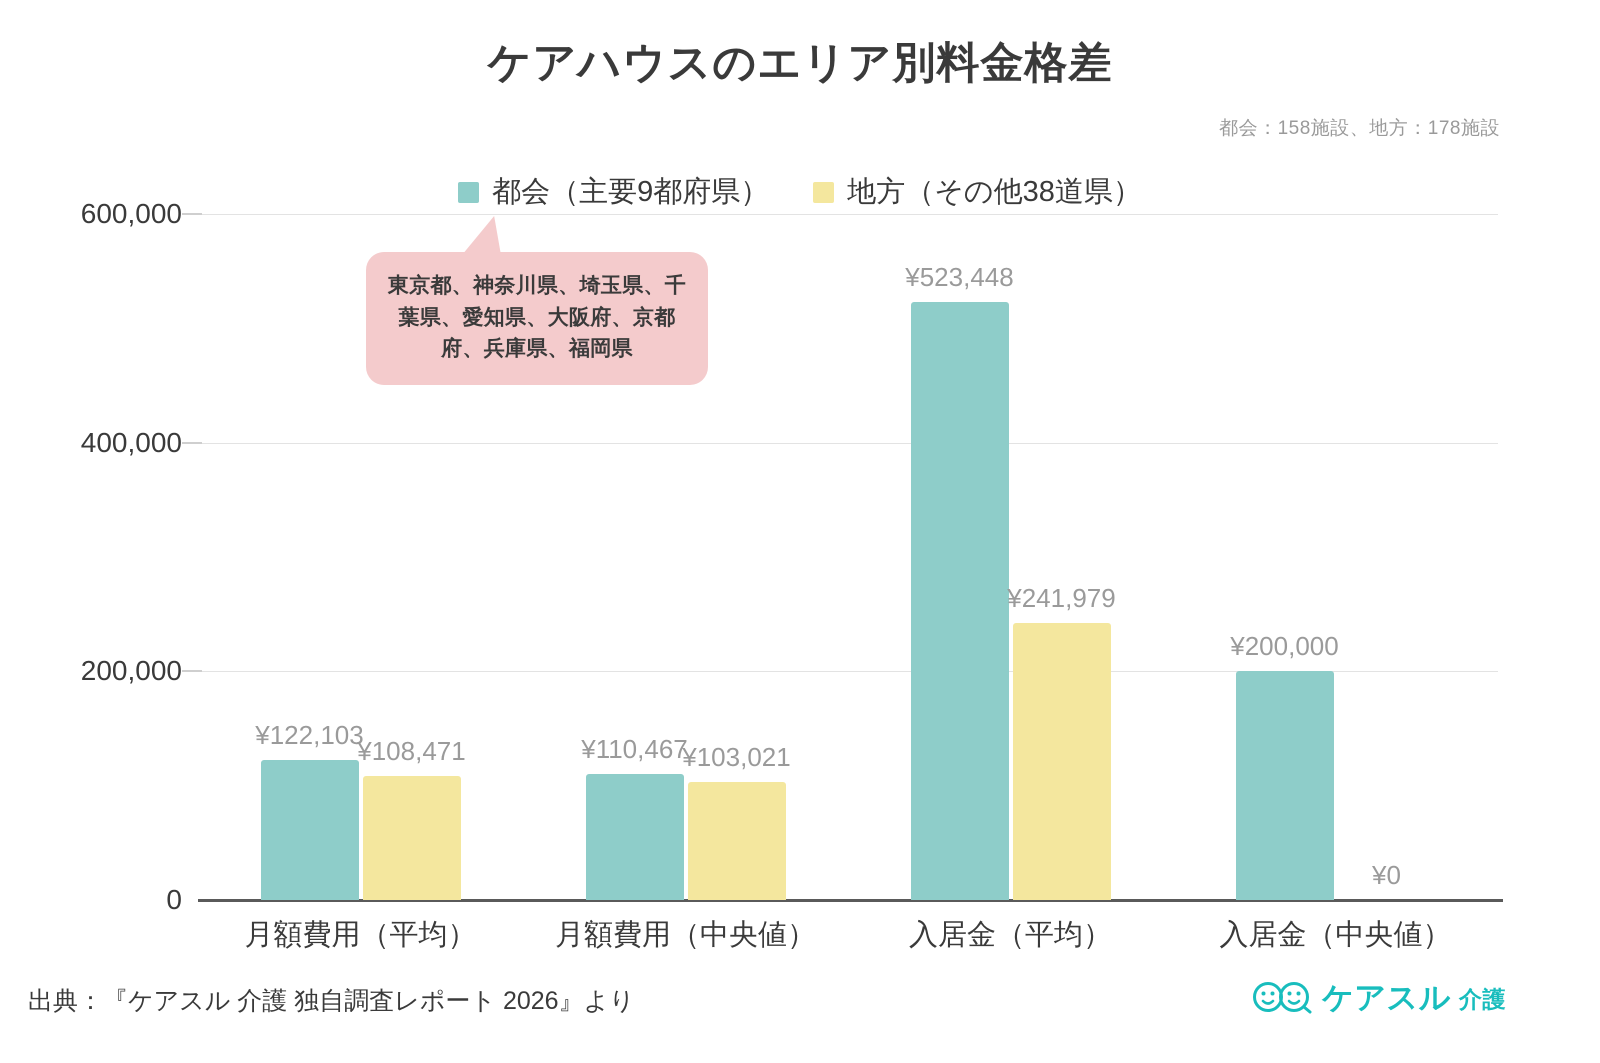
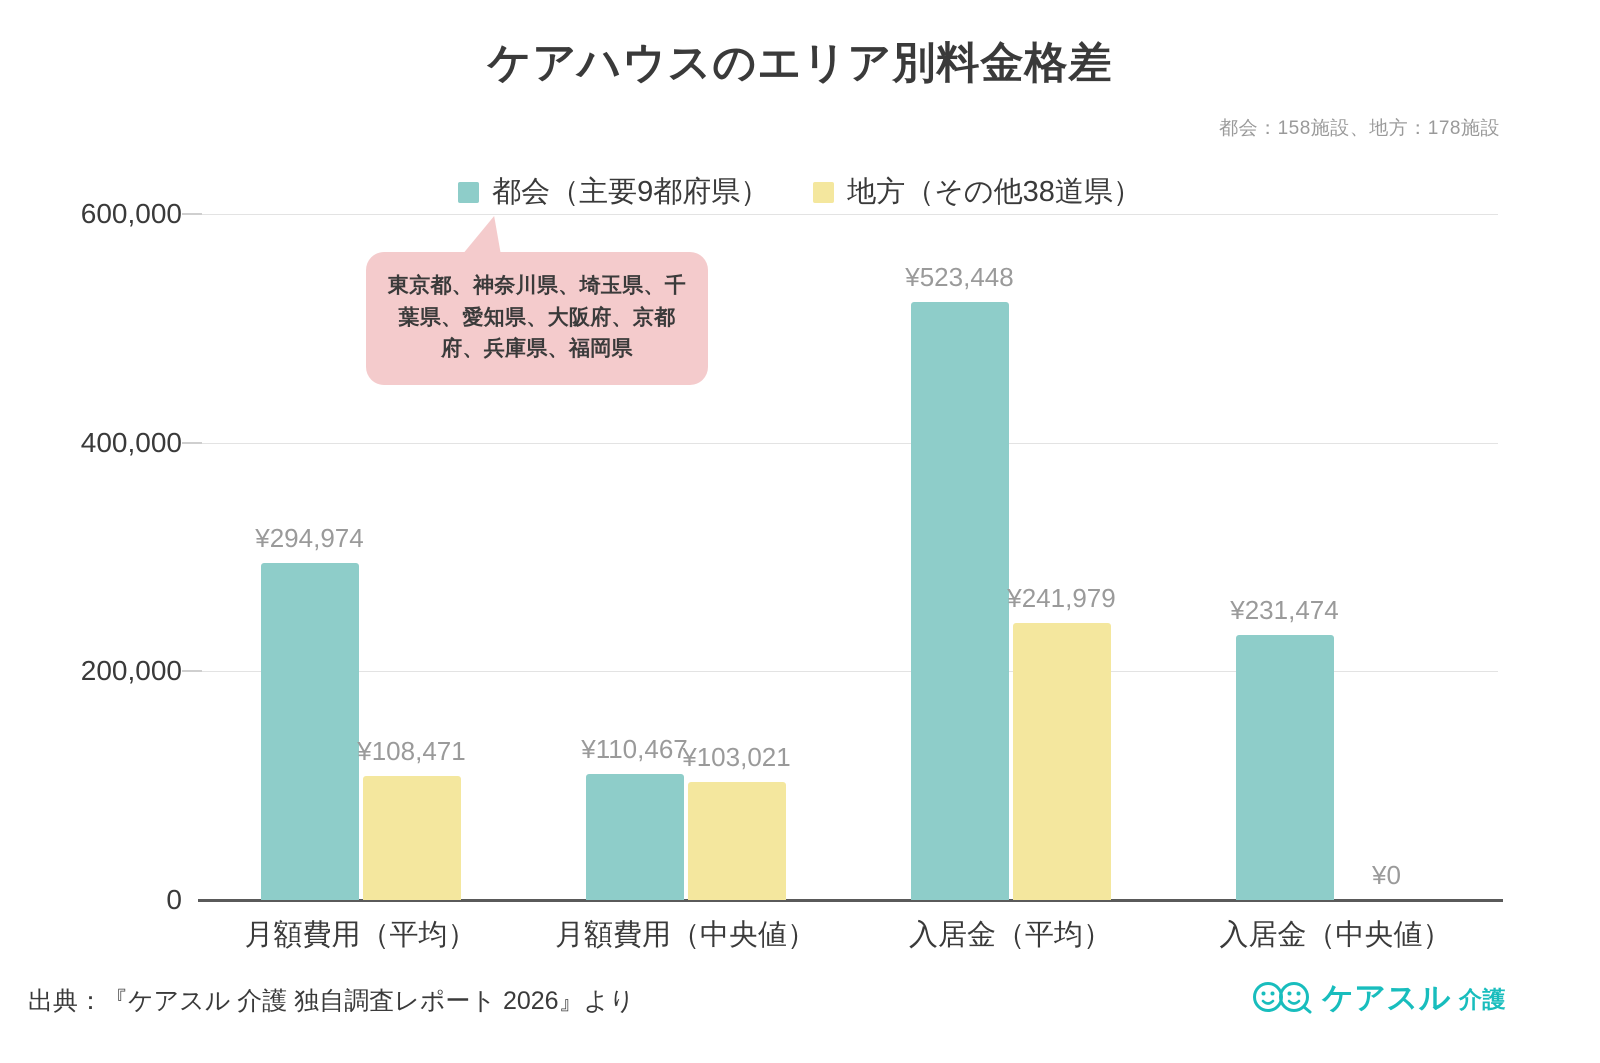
都会（主要9都府県）/月額費用（平均）: ¥122,103 -> ¥294,974
都会（主要9都府県）/入居金（中央値）: ¥200,000 -> ¥231,474
